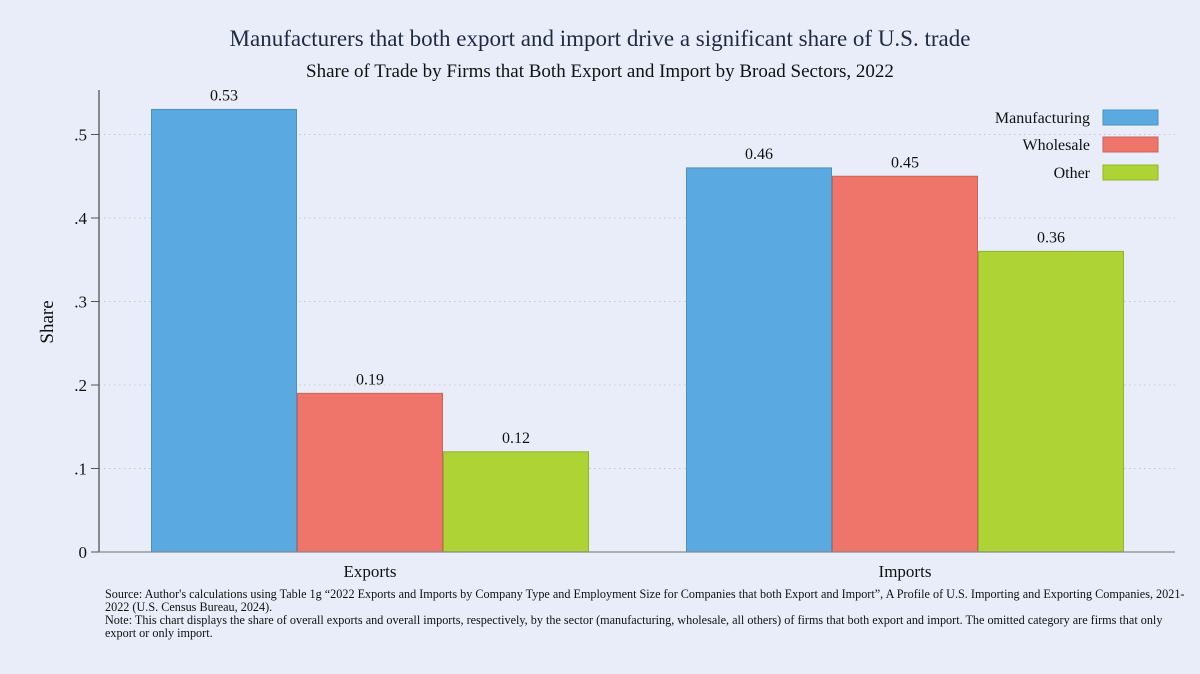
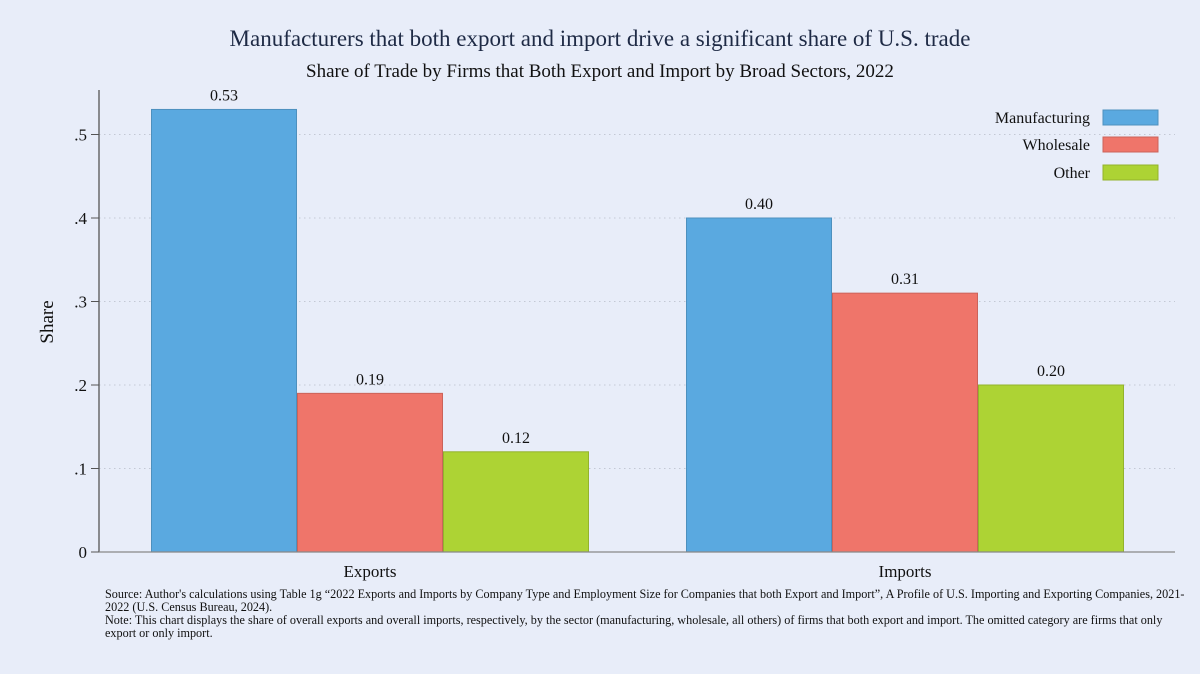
Manufacturing/Imports: 0.46 -> 0.40
Wholesale/Imports: 0.45 -> 0.31
Other/Imports: 0.36 -> 0.20
